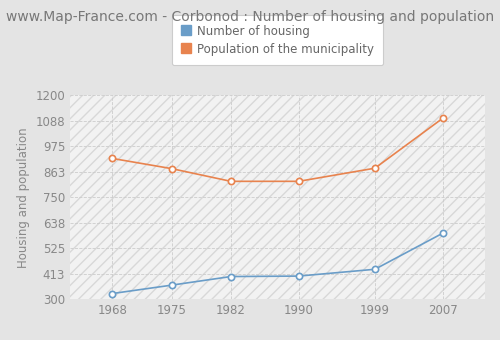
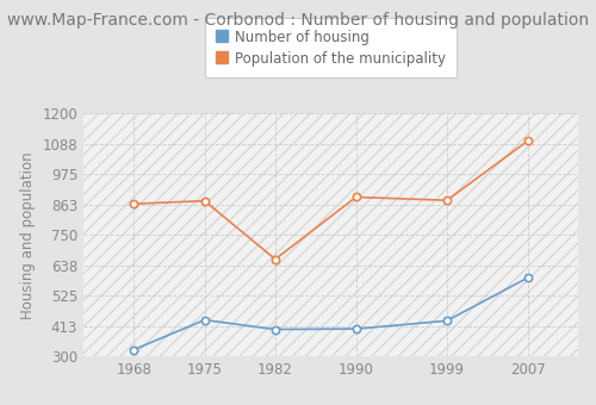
Population of the municipality/1968: 921 -> 865
Number of housing/1975: 362 -> 435
Population of the municipality/1982: 820 -> 660
Population of the municipality/1990: 820 -> 890
